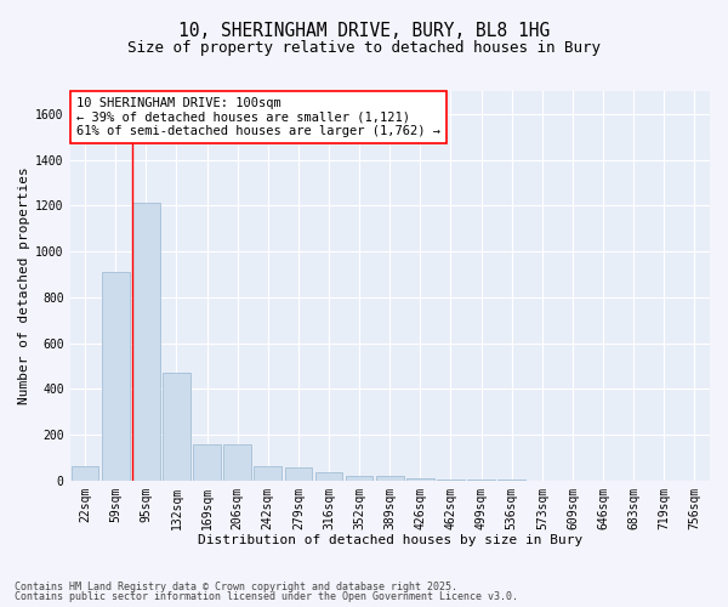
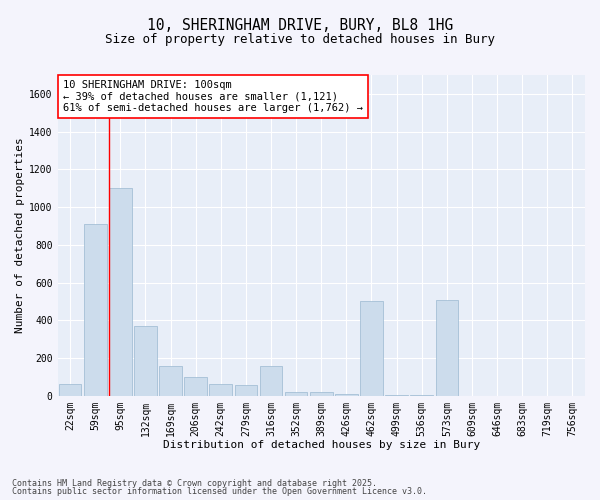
95sqm: 1210 -> 1100
132sqm: 470 -> 370
206sqm: 160 -> 100
316sqm: 40 -> 160
462sqm: 10 -> 500
573sqm: 0 -> 510
